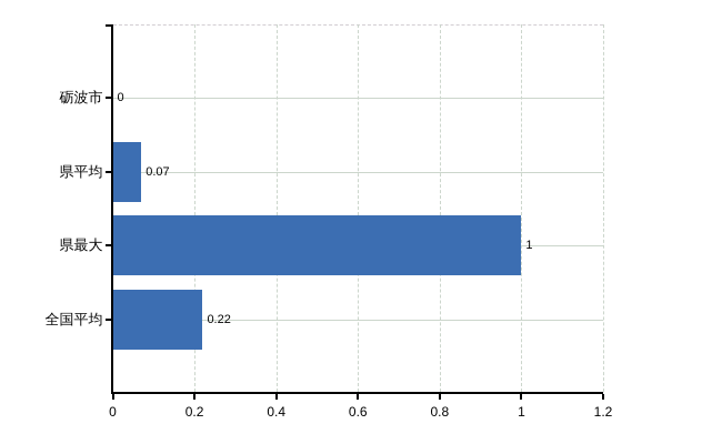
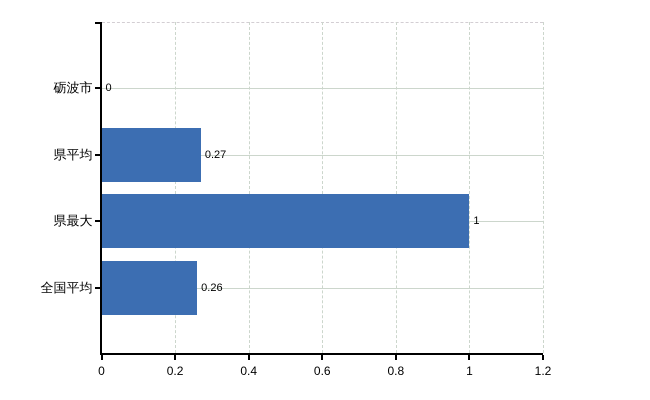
県平均: 0.07 -> 0.27
全国平均: 0.22 -> 0.26
